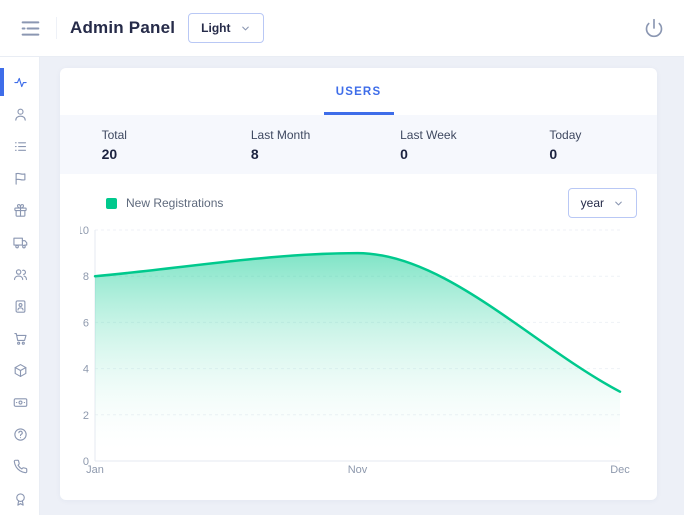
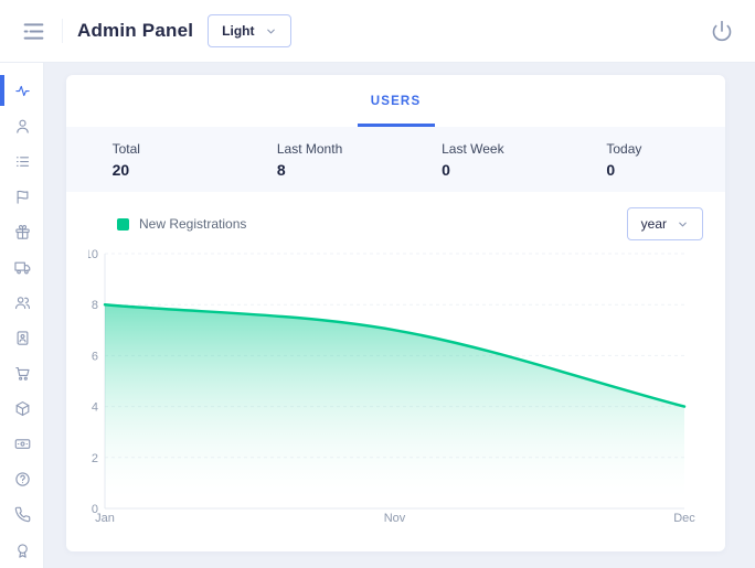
Nov: 9 -> 7
Dec: 3 -> 4
